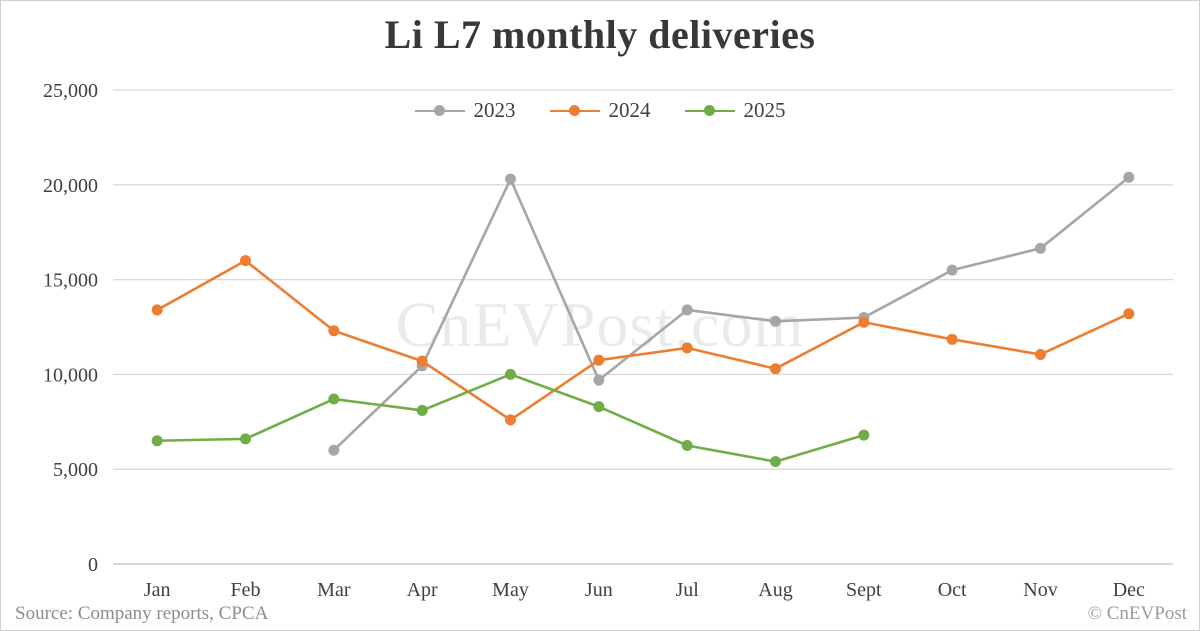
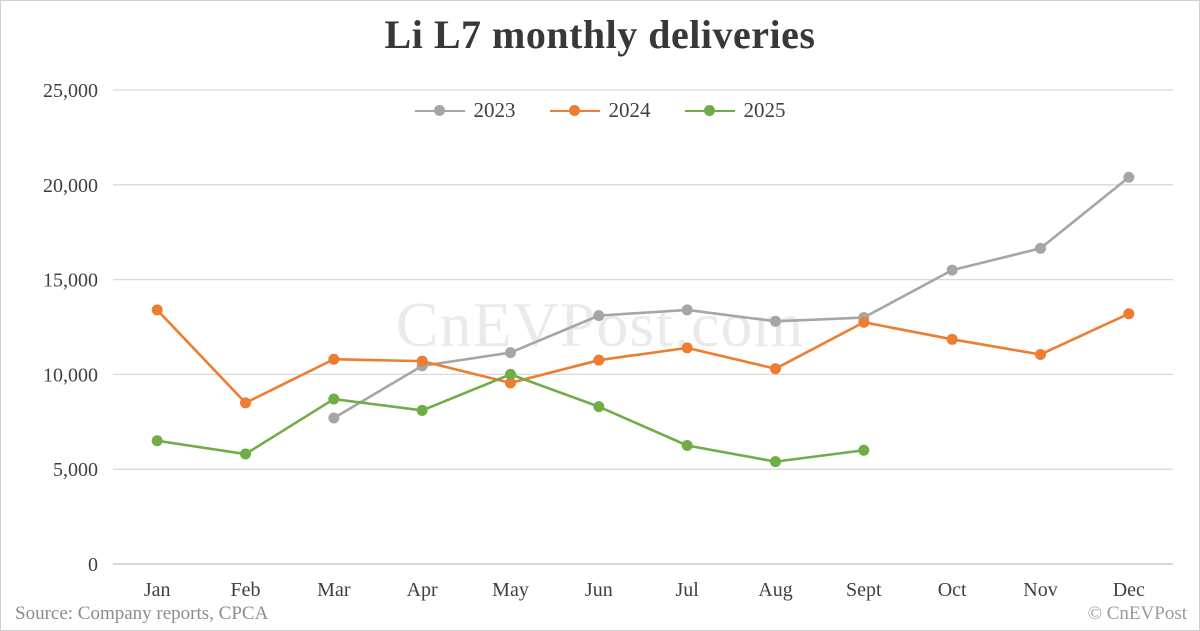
2024/Feb: 16000 -> 8500
2025/Feb: 6600 -> 5800
2023/Mar: 6000 -> 7700
2024/Mar: 12300 -> 10800
2023/May: 20300 -> 11200
2024/May: 7600 -> 9600
2023/Jun: 9700 -> 13100
2025/Sept: 6800 -> 6000
